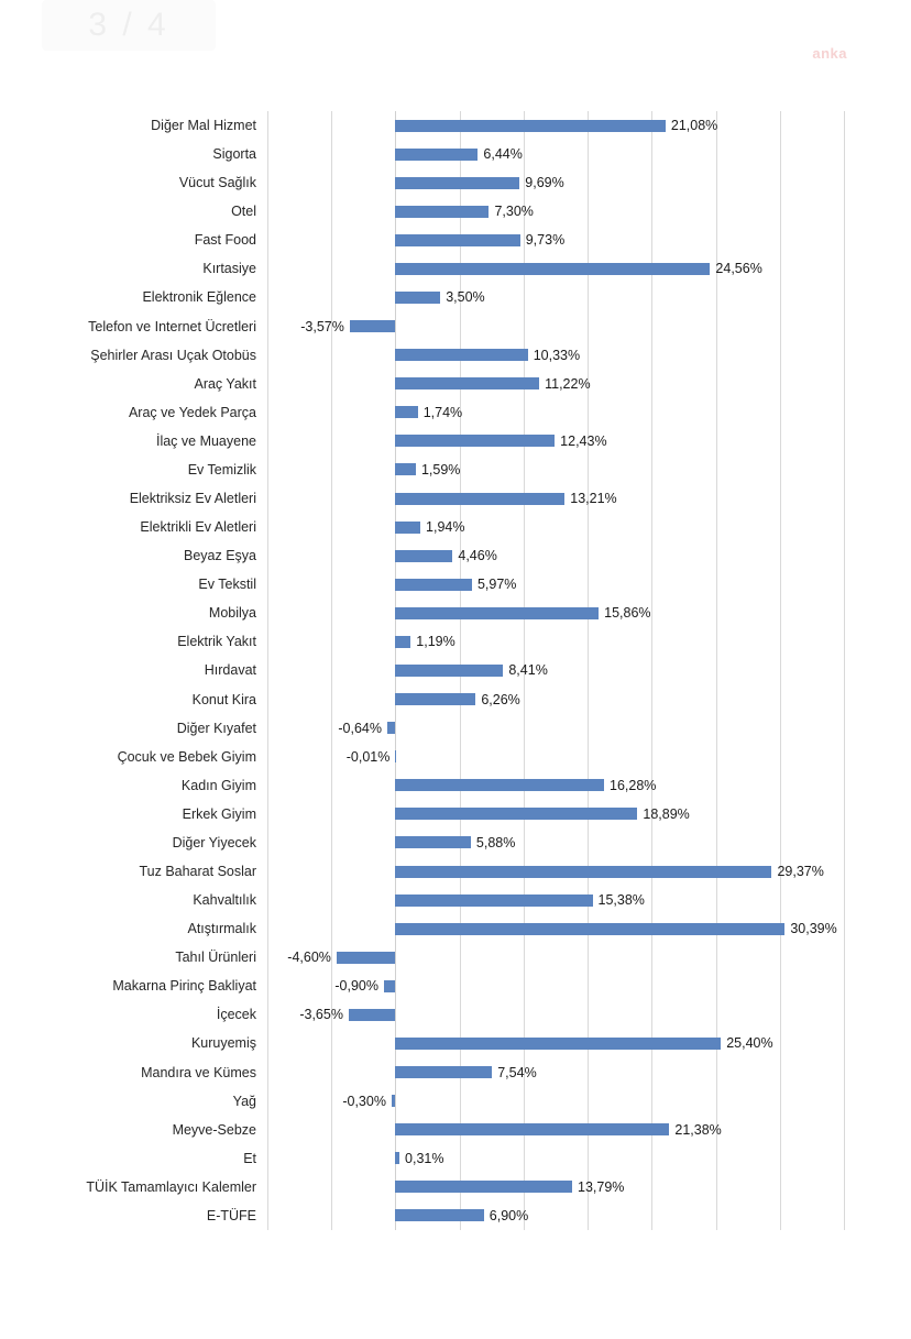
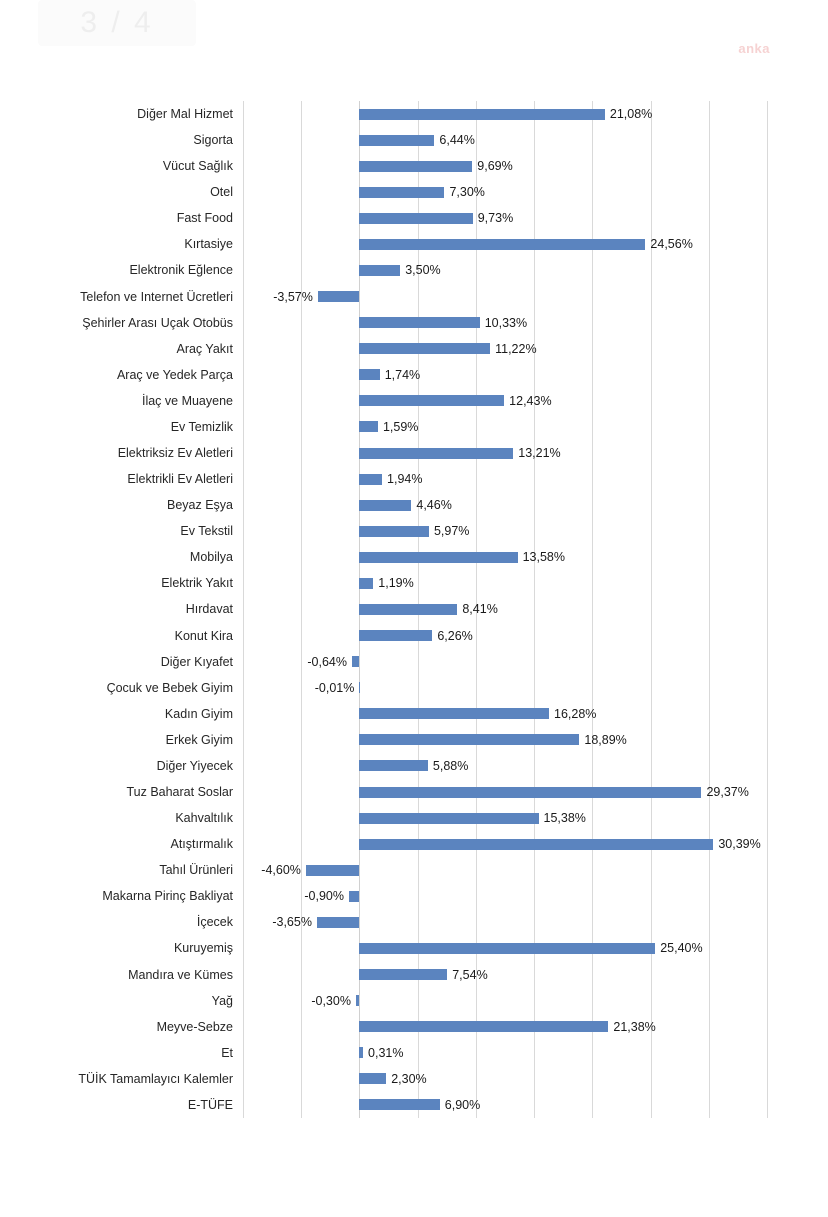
Mobilya: 15,86% -> 13,58%
TÜİK Tamamlayıcı Kalemler: 13,79% -> 2,30%
